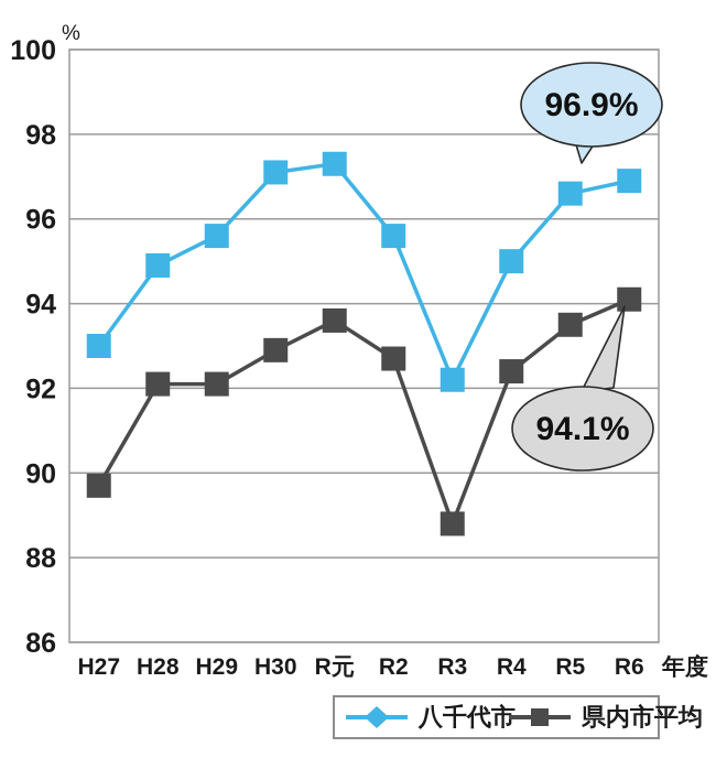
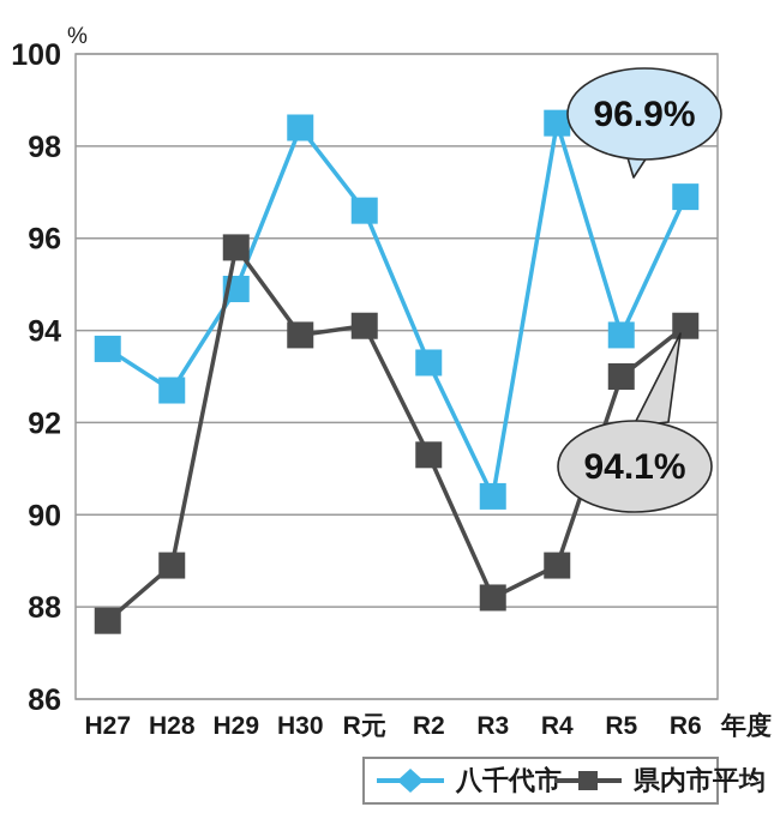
八千代市/H27: 93.0 -> 93.6
県内市平均/H27: 89.7 -> 87.7
八千代市/H28: 94.9 -> 92.7
県内市平均/H28: 92.1 -> 88.9
八千代市/H29: 95.6 -> 94.9
県内市平均/H29: 92.1 -> 95.8
八千代市/H30: 97.1 -> 98.4
県内市平均/H30: 92.9 -> 93.9
八千代市/R元: 97.3 -> 96.6
県内市平均/R元: 93.6 -> 94.1
八千代市/R2: 95.6 -> 93.3
県内市平均/R2: 92.7 -> 91.3
八千代市/R3: 92.2 -> 90.4
県内市平均/R3: 88.8 -> 88.2
八千代市/R4: 95.0 -> 98.5
県内市平均/R4: 92.4 -> 88.9
八千代市/R5: 96.6 -> 93.9
県内市平均/R5: 93.5 -> 93.0
